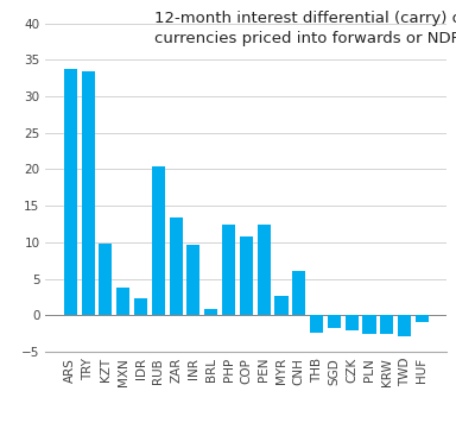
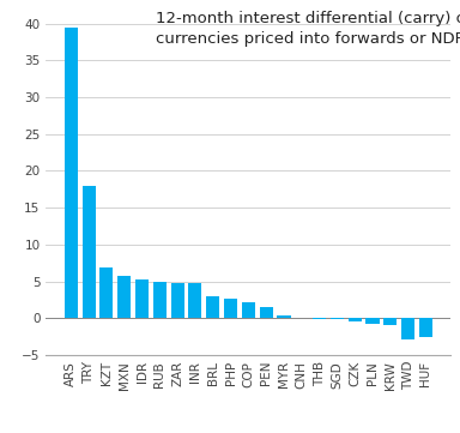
ARS: 33.8 -> 39.5
TRY: 33.4 -> 18.0
KZT: 9.8 -> 6.9
MXN: 3.8 -> 5.7
IDR: 2.4 -> 5.3
RUB: 20.4 -> 5.0
ZAR: 13.4 -> 4.8
INR: 9.6 -> 4.7
BRL: 0.8 -> 3.0
PHP: 12.4 -> 2.6
COP: 10.8 -> 2.1
PEN: 12.4 -> 1.5
MYR: 2.6 -> 0.3
CNH: 6.0 -> 0.1
THB: -2.4 -> -0.1
SGD: -1.8 -> -0.1
CZK: -2.0 -> -0.5
PLN: -2.6 -> -0.7
KRW: -2.6 -> -0.9
HUF: -1.0 -> -2.5
